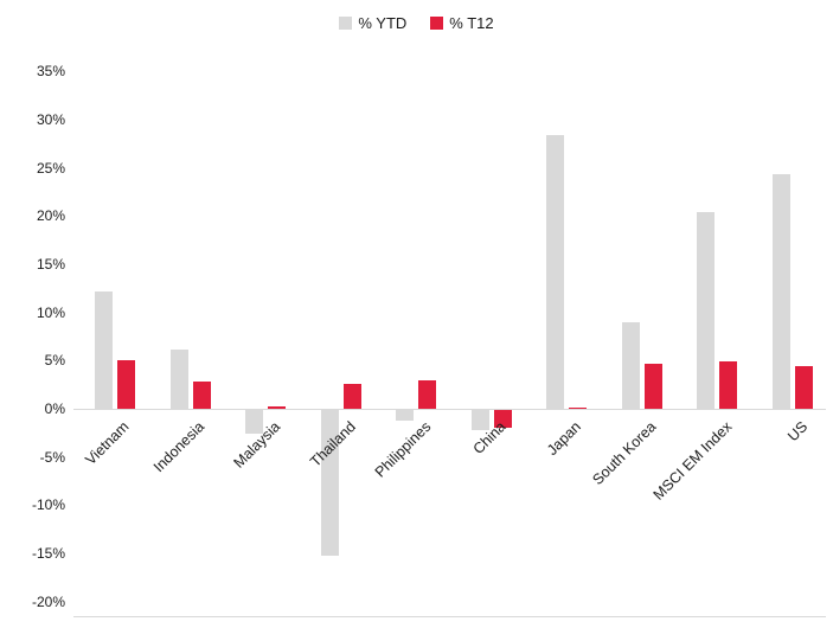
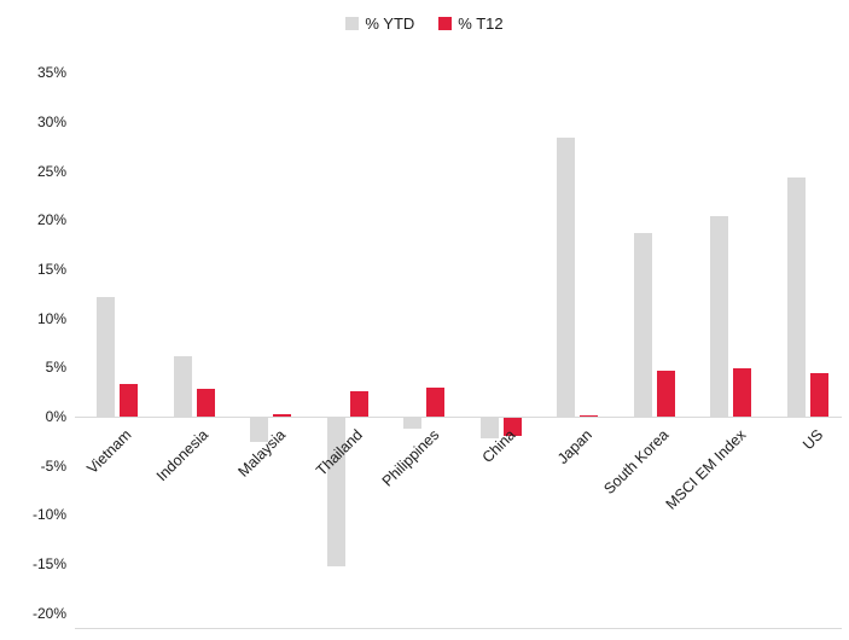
% T12/Vietnam: 5% -> 3%
% YTD/South Korea: 9% -> 19%
